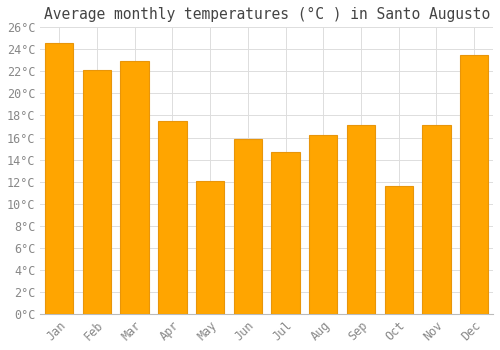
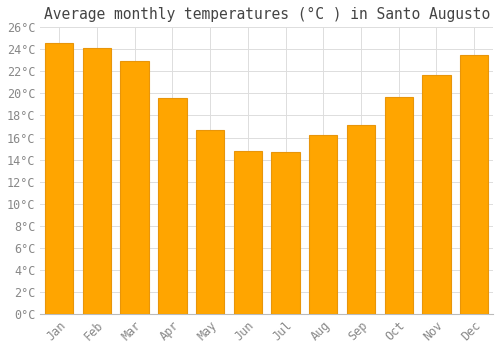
Feb: 22.1°C -> 24.1°C
Apr: 17.5°C -> 19.6°C
May: 12.1°C -> 16.7°C
Jun: 15.9°C -> 14.8°C
Oct: 11.6°C -> 19.7°C
Nov: 17.1°C -> 21.7°C
